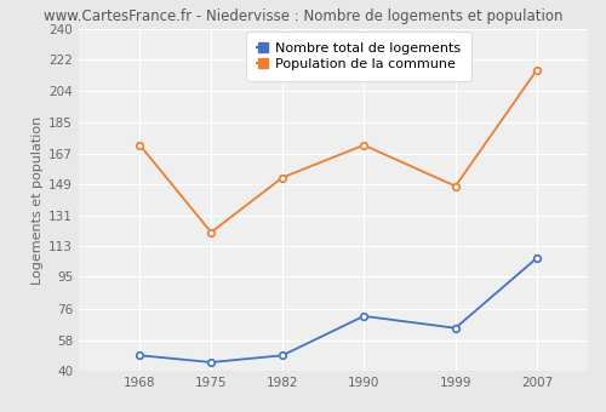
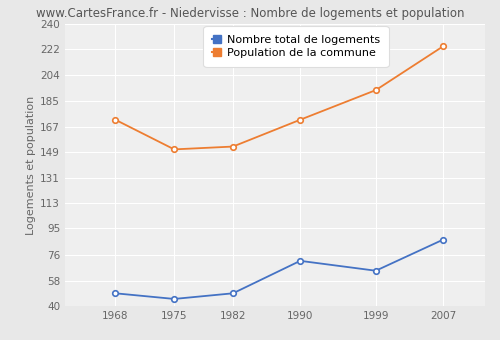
Population de la commune/1975: 121 -> 151
Population de la commune/1999: 148 -> 193
Nombre total de logements/2007: 106 -> 87
Population de la commune/2007: 216 -> 224
